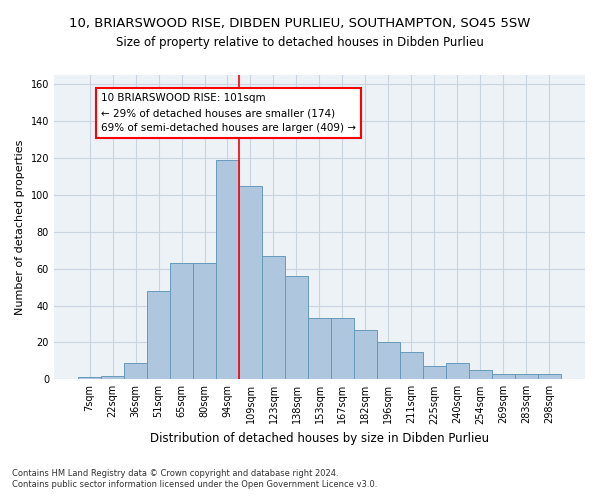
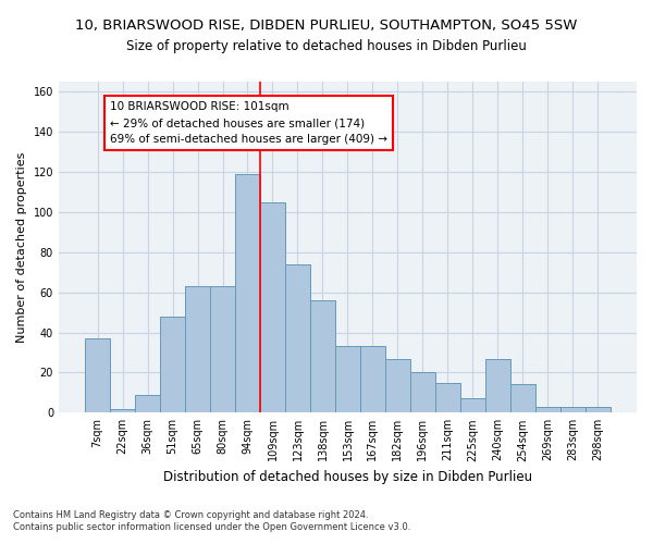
7sqm: 1 -> 37
123sqm: 67 -> 74
240sqm: 9 -> 27
254sqm: 5 -> 14
